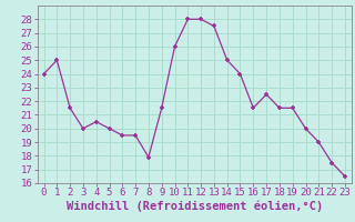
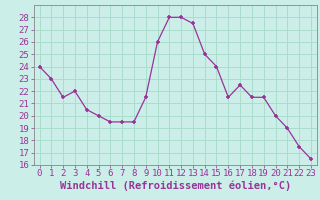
1: 25.0 -> 23.0
3: 20.0 -> 22.0
8: 17.9 -> 19.5
